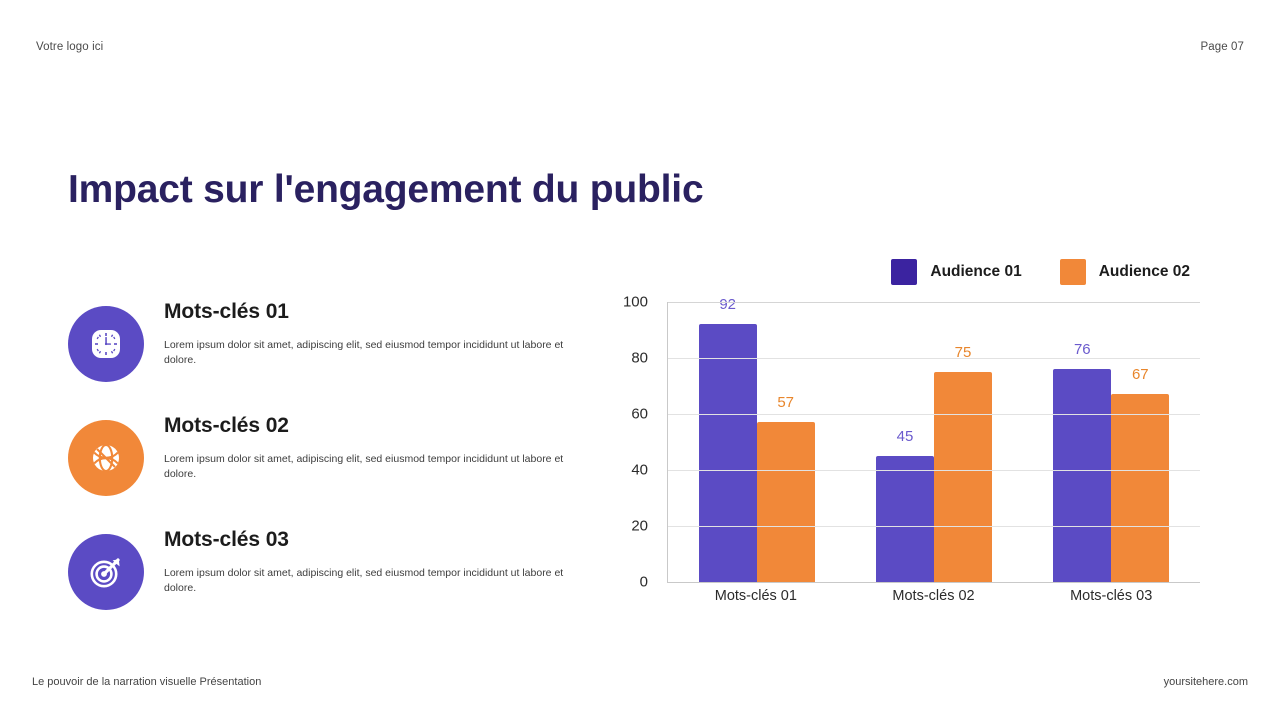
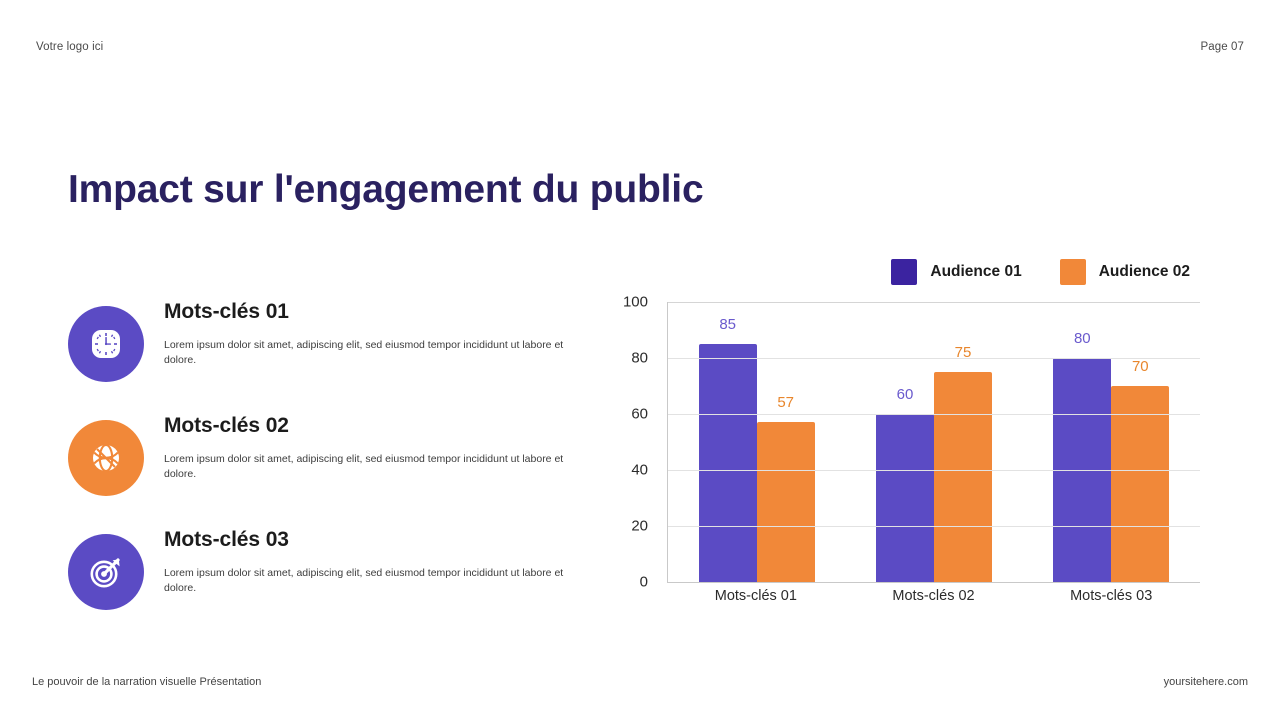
Audience 01/Mots-clés 01: 92 -> 85
Audience 01/Mots-clés 02: 45 -> 60
Audience 01/Mots-clés 03: 76 -> 80
Audience 02/Mots-clés 03: 67 -> 70
